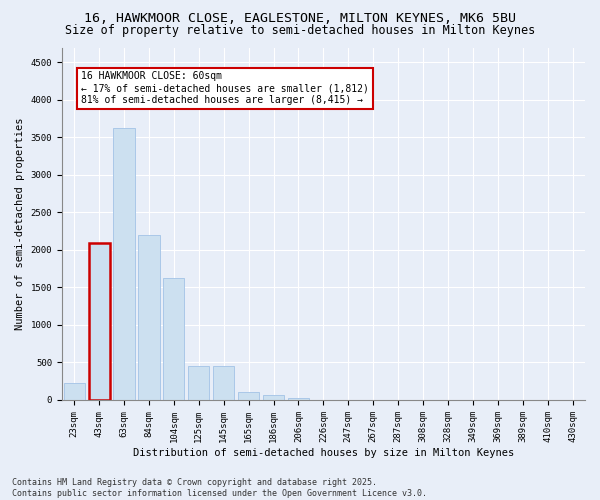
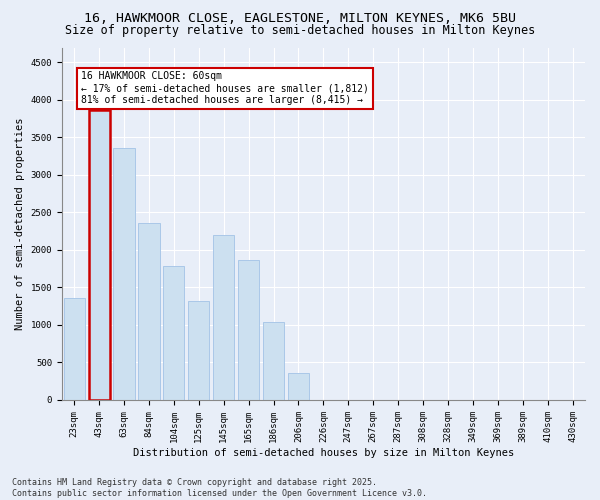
23sqm: 230 -> 1360
43sqm: 2090 -> 3860
63sqm: 3620 -> 3360
84sqm: 2200 -> 2360
104sqm: 1620 -> 1780
125sqm: 450 -> 1320
145sqm: 450 -> 2200
165sqm: 100 -> 1860
186sqm: 60 -> 1040
206sqm: 20 -> 360
